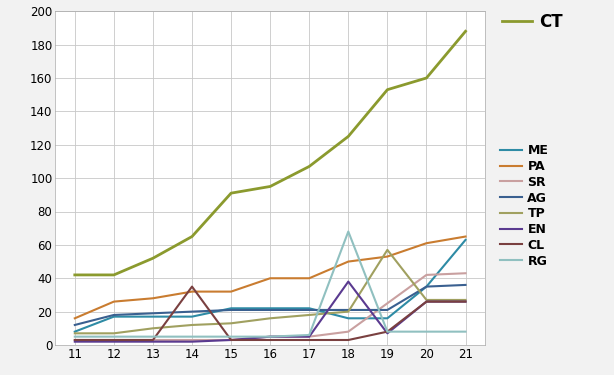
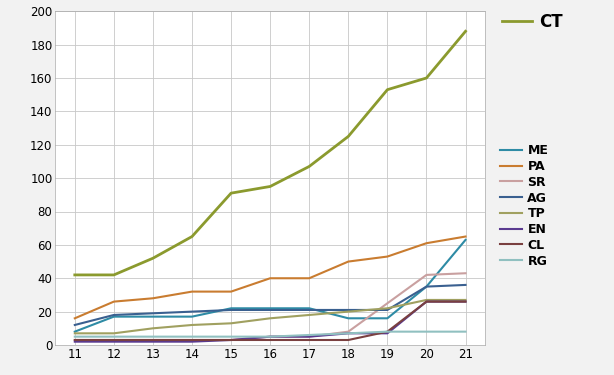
CL/14: 35 -> 3
EN/18: 38 -> 7
RG/18: 68 -> 7
TP/19: 57 -> 22
